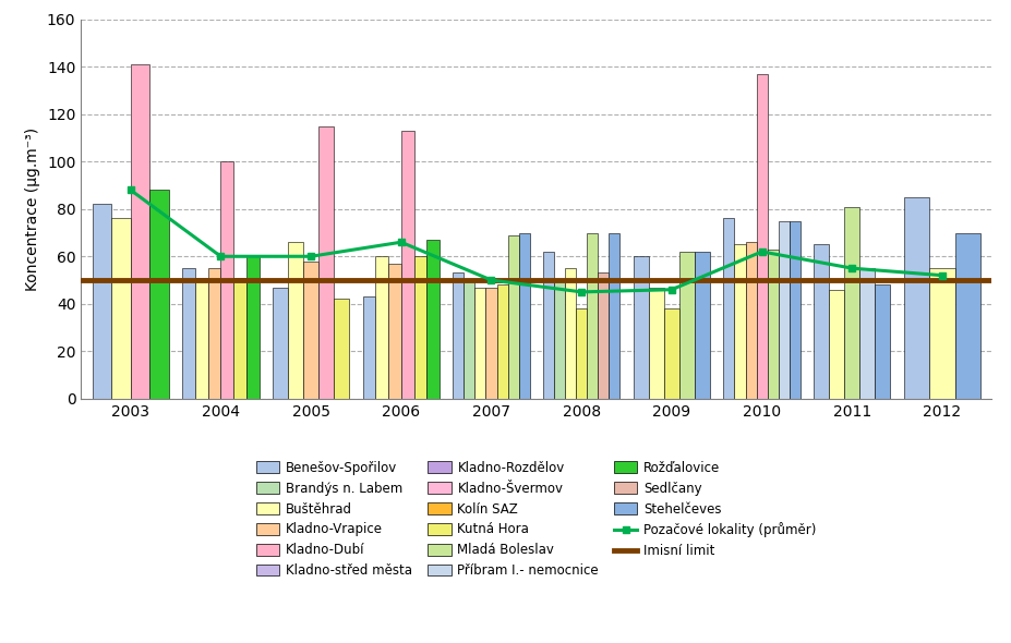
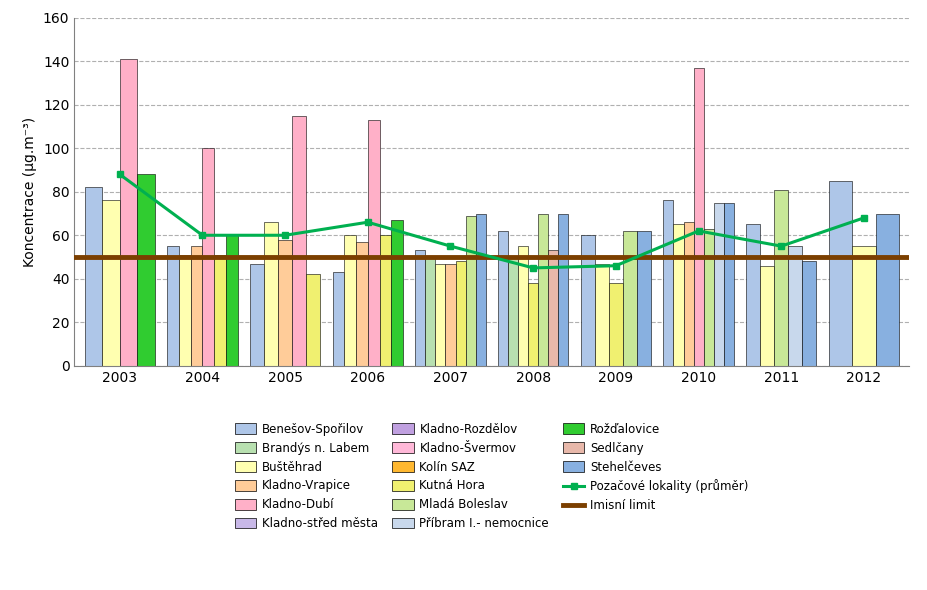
Pozačové lokality (průměr)/2007: 50 -> 55
Pozačové lokality (průměr)/2012: 52 -> 68
